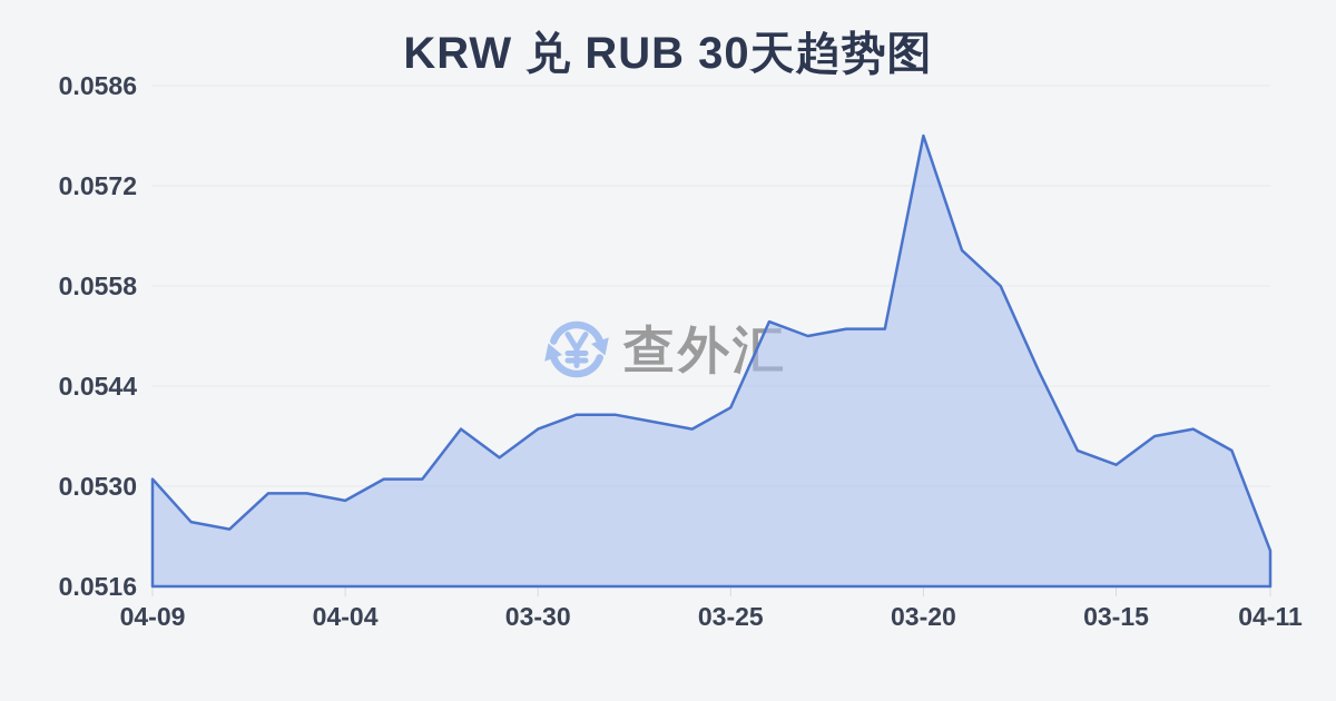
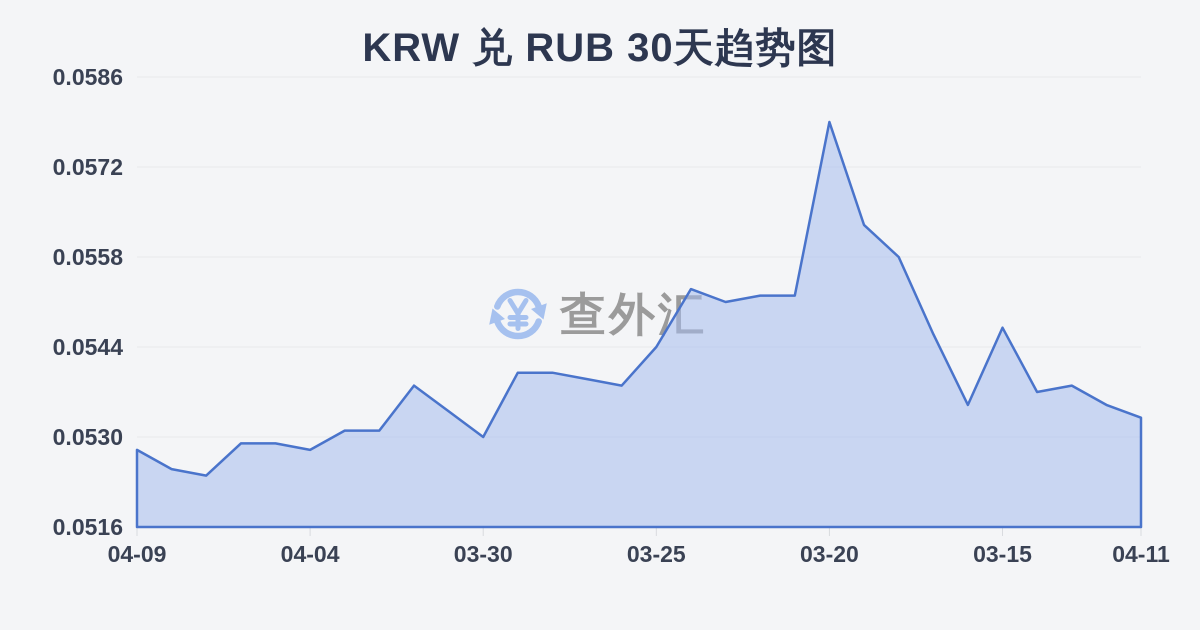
04-09: 0.0531 -> 0.0528
03-30: 0.0538 -> 0.0530
03-25: 0.0541 -> 0.0544
03-15: 0.0533 -> 0.0547
04-11: 0.0521 -> 0.0533
